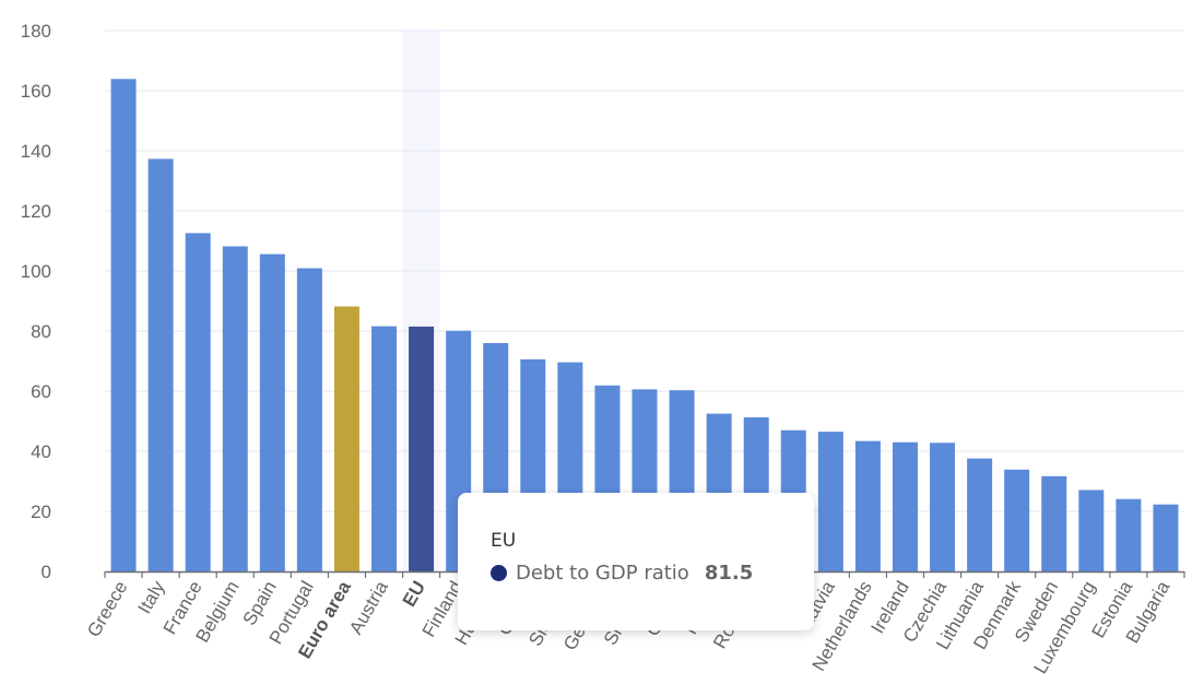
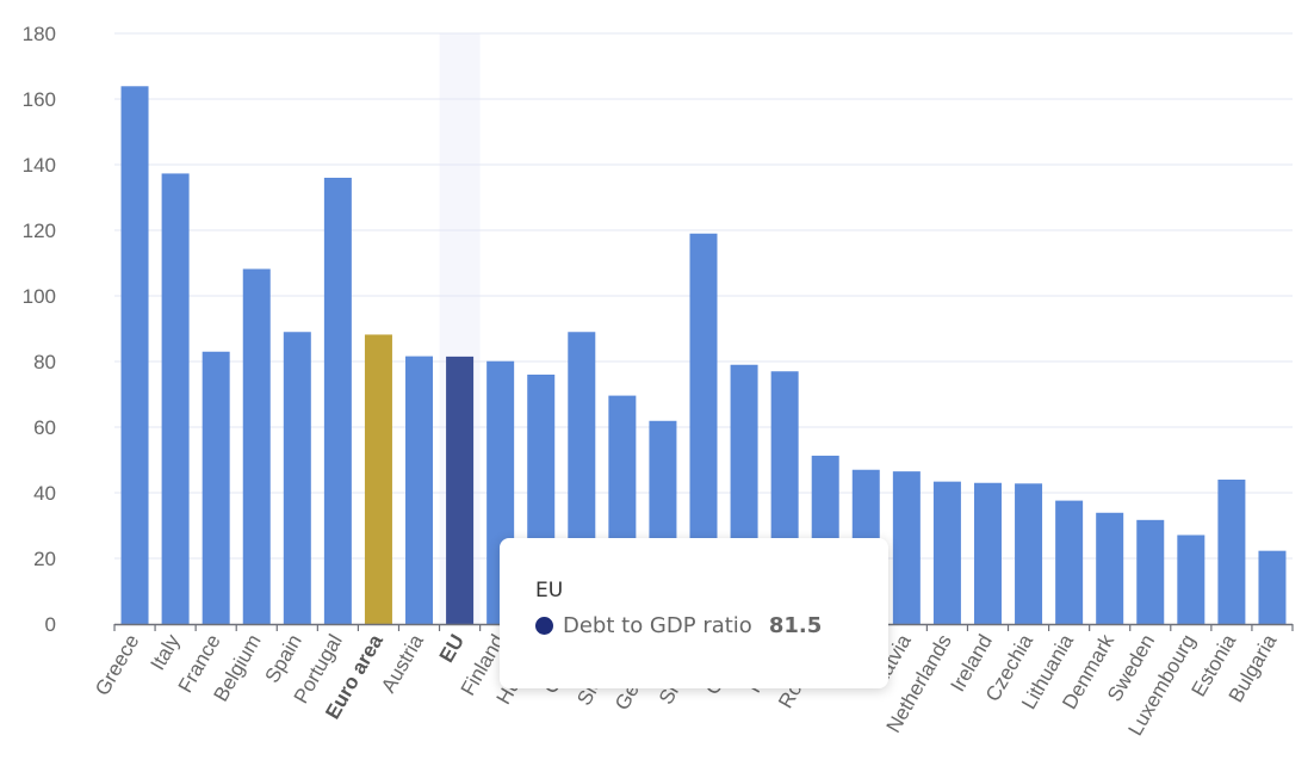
France: 113 -> 83
Spain: 106 -> 89
Portugal: 101 -> 136
Cyprus: 71 -> 89
Slovakia: 61 -> 119
Croatia: 60 -> 79
Poland: 52 -> 77
Estonia: 24 -> 44
